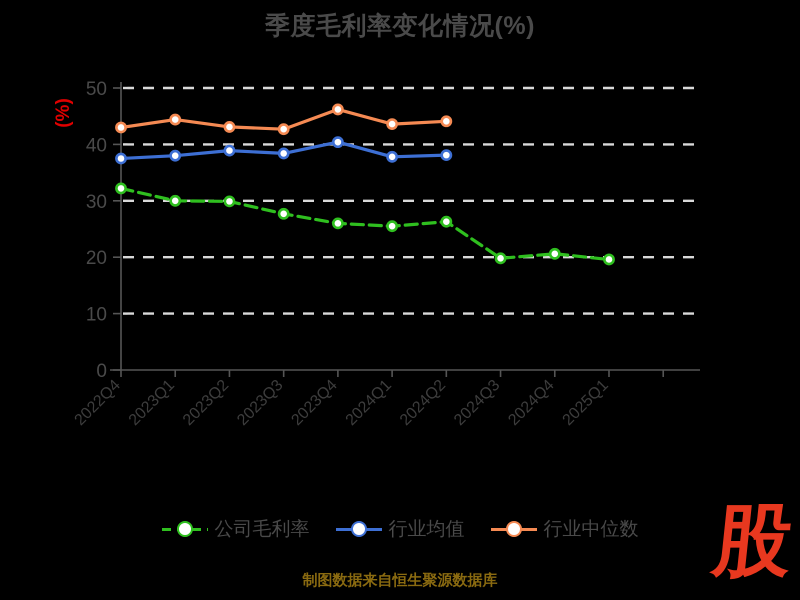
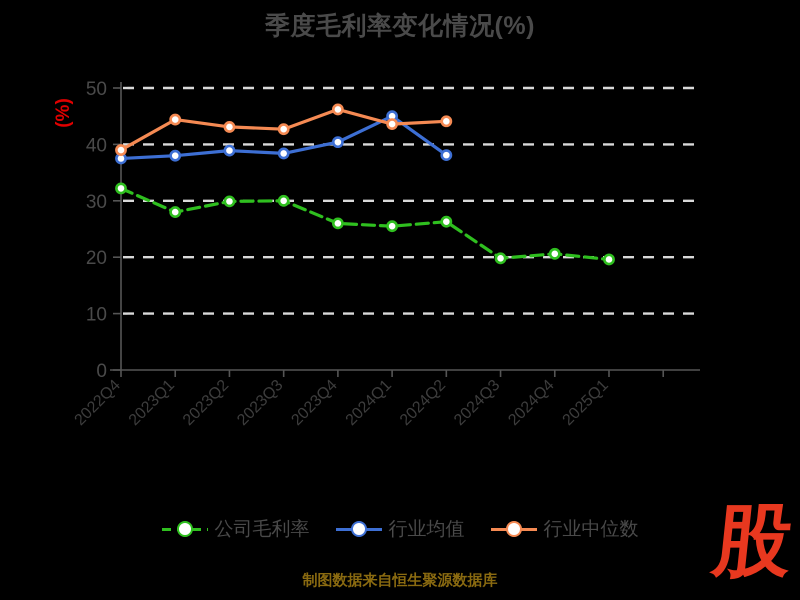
行业中位数/2022Q4: 43 -> 39
公司毛利率/2023Q1: 30 -> 28
公司毛利率/2023Q3: 28 -> 30
行业均值/2024Q1: 38 -> 45
